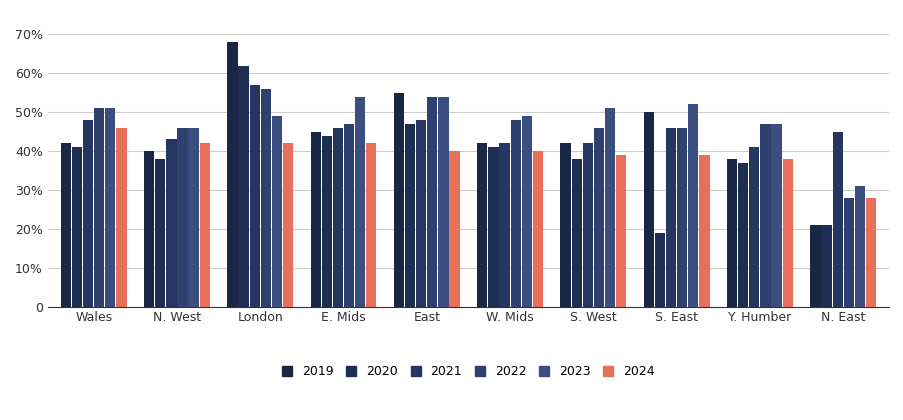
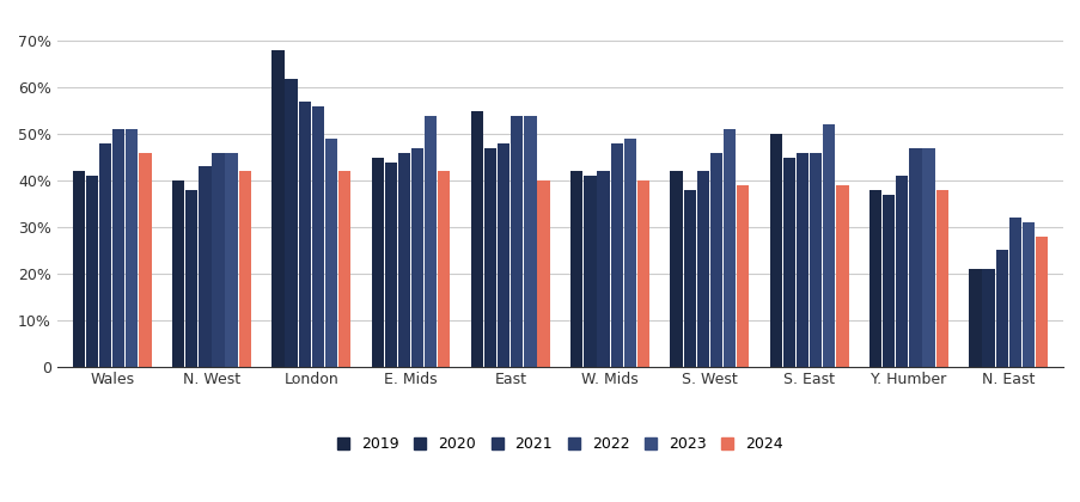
2020/S. East: 19% -> 45%
2021/N. East: 45% -> 25%
2022/N. East: 28% -> 32%
